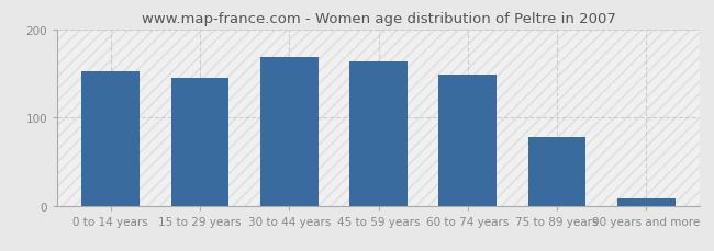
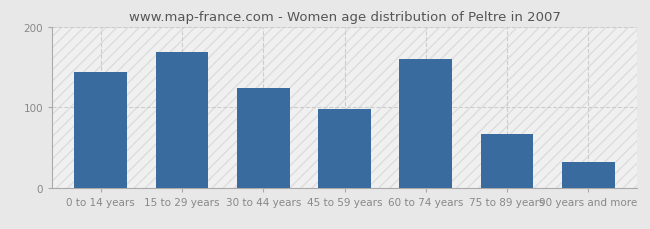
0 to 14 years: 152 -> 144
15 to 29 years: 145 -> 168
30 to 44 years: 168 -> 124
45 to 59 years: 163 -> 98
60 to 74 years: 148 -> 160
75 to 89 years: 78 -> 66
90 years and more: 8 -> 32
